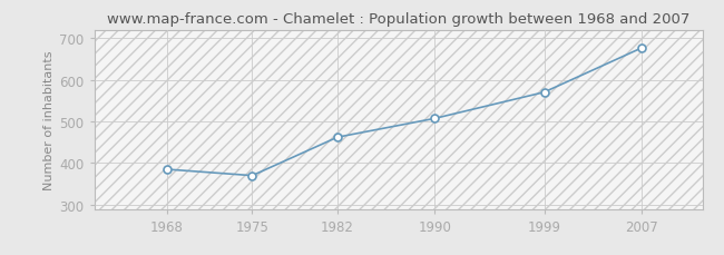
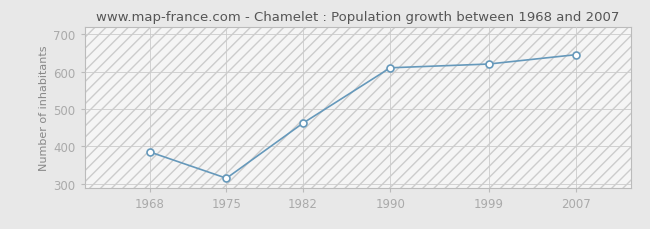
1975: 370 -> 315
1990: 507 -> 610
1999: 570 -> 620
2007: 676 -> 645
